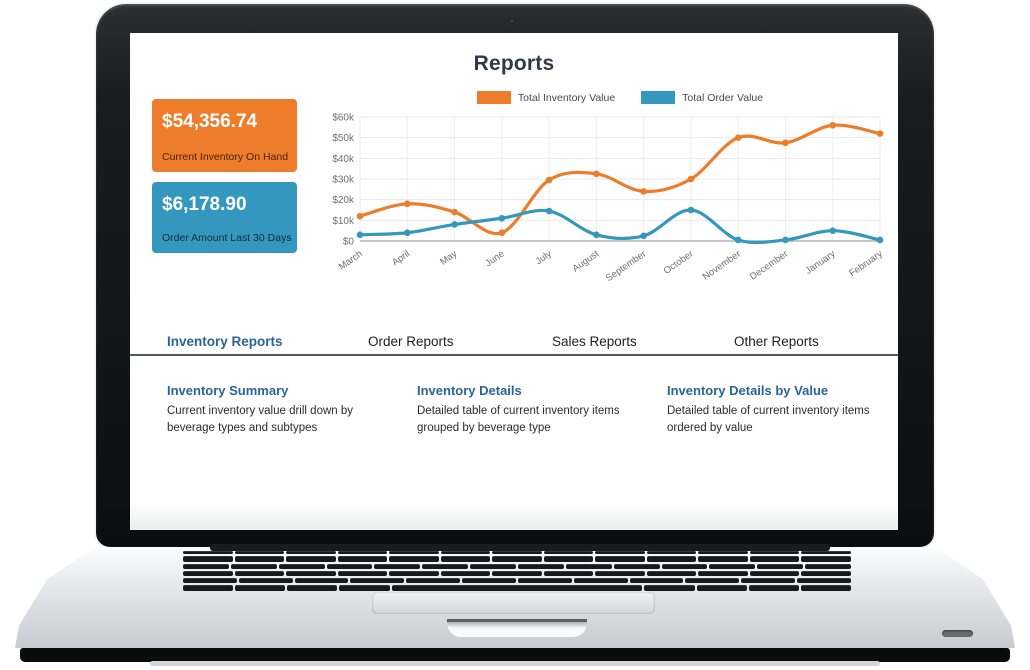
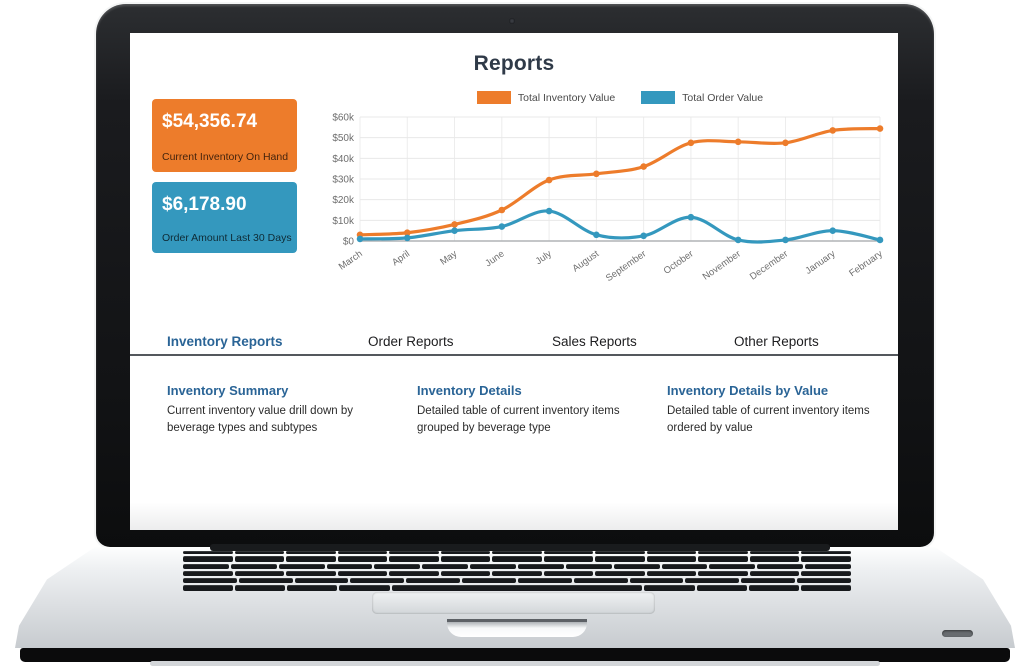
Total Inventory Value/March: $12k -> $3k
Total Order Value/March: $3k -> $1k
Total Inventory Value/April: $18k -> $4k
Total Order Value/April: $4k -> $2k
Total Inventory Value/May: $14k -> $8k
Total Order Value/May: $8k -> $5k
Total Inventory Value/June: $4k -> $15k
Total Order Value/June: $11k -> $7k
Total Inventory Value/September: $24k -> $36k
Total Inventory Value/October: $30k -> $48k
Total Order Value/October: $15k -> $12k
Total Inventory Value/November: $50k -> $48k
Total Inventory Value/January: $56k -> $54k
Total Inventory Value/February: $52k -> $54k
